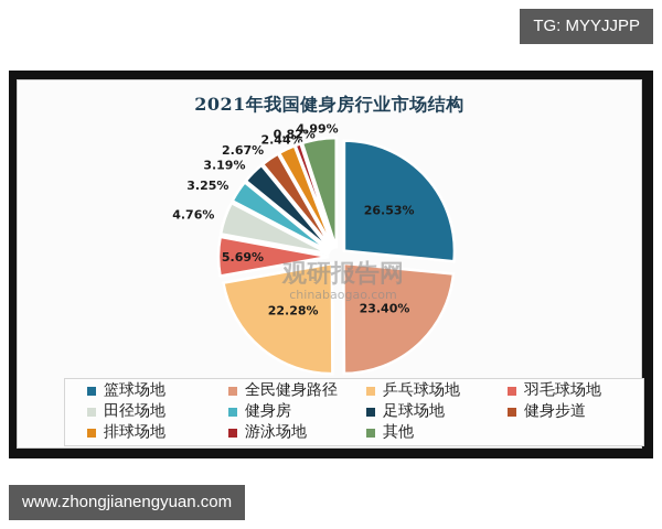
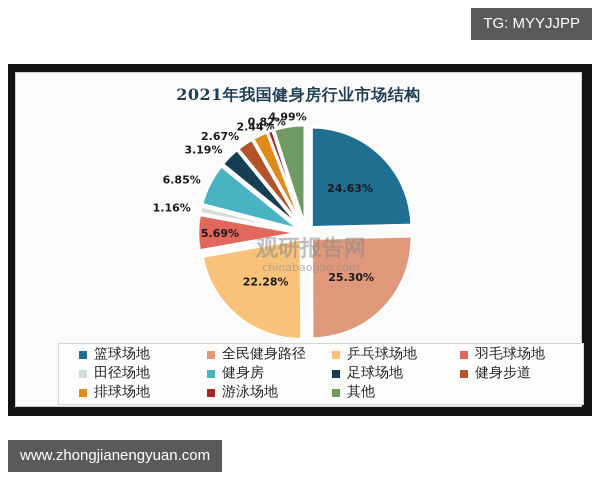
篮球场地: 26.53% -> 24.63%
全民健身路径: 23.40% -> 25.30%
田径场地: 4.76% -> 1.16%
健身房: 3.25% -> 6.85%
